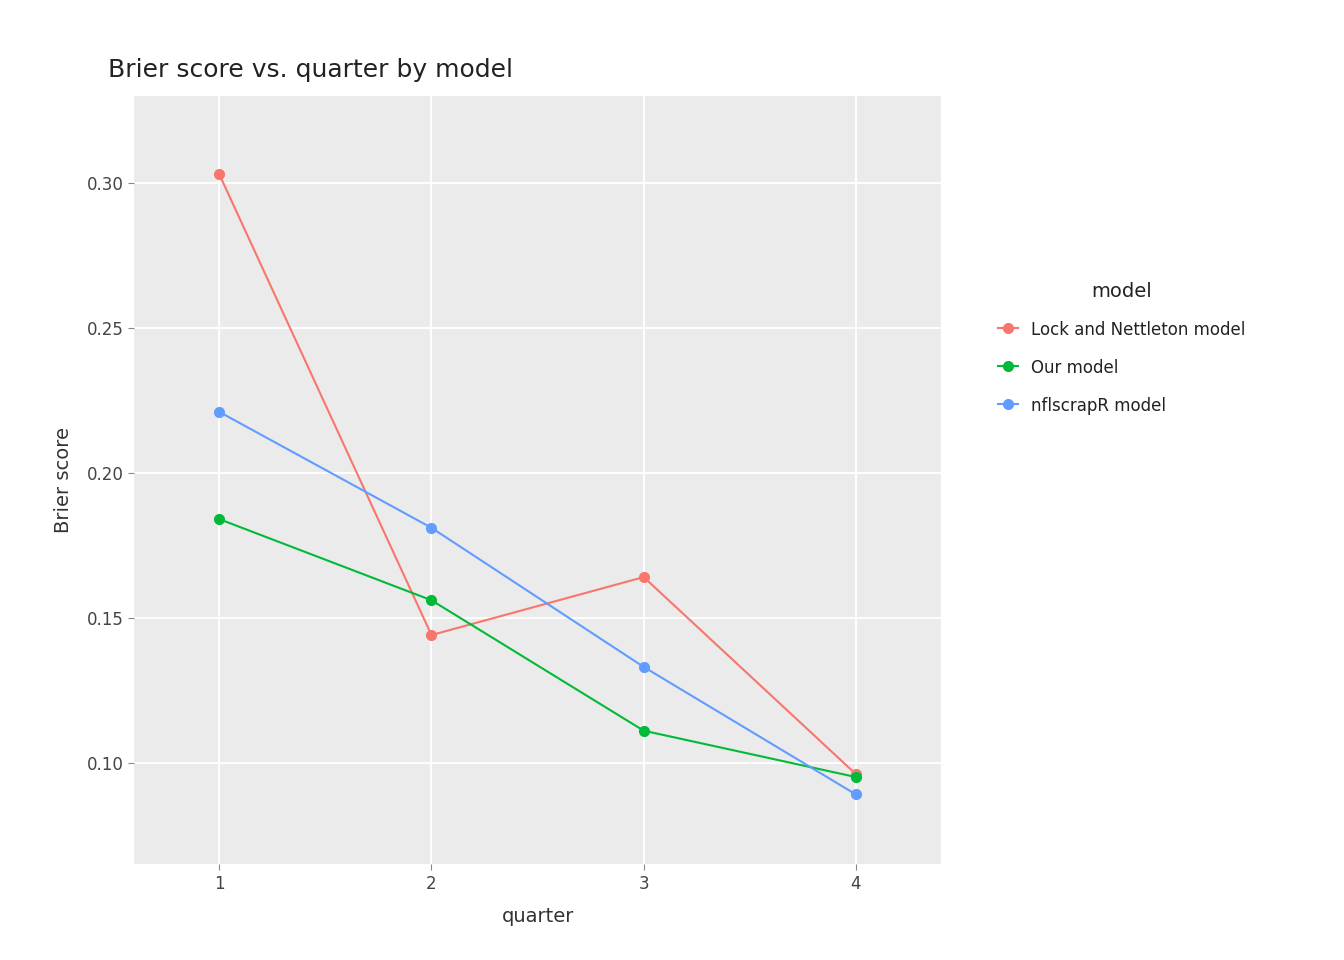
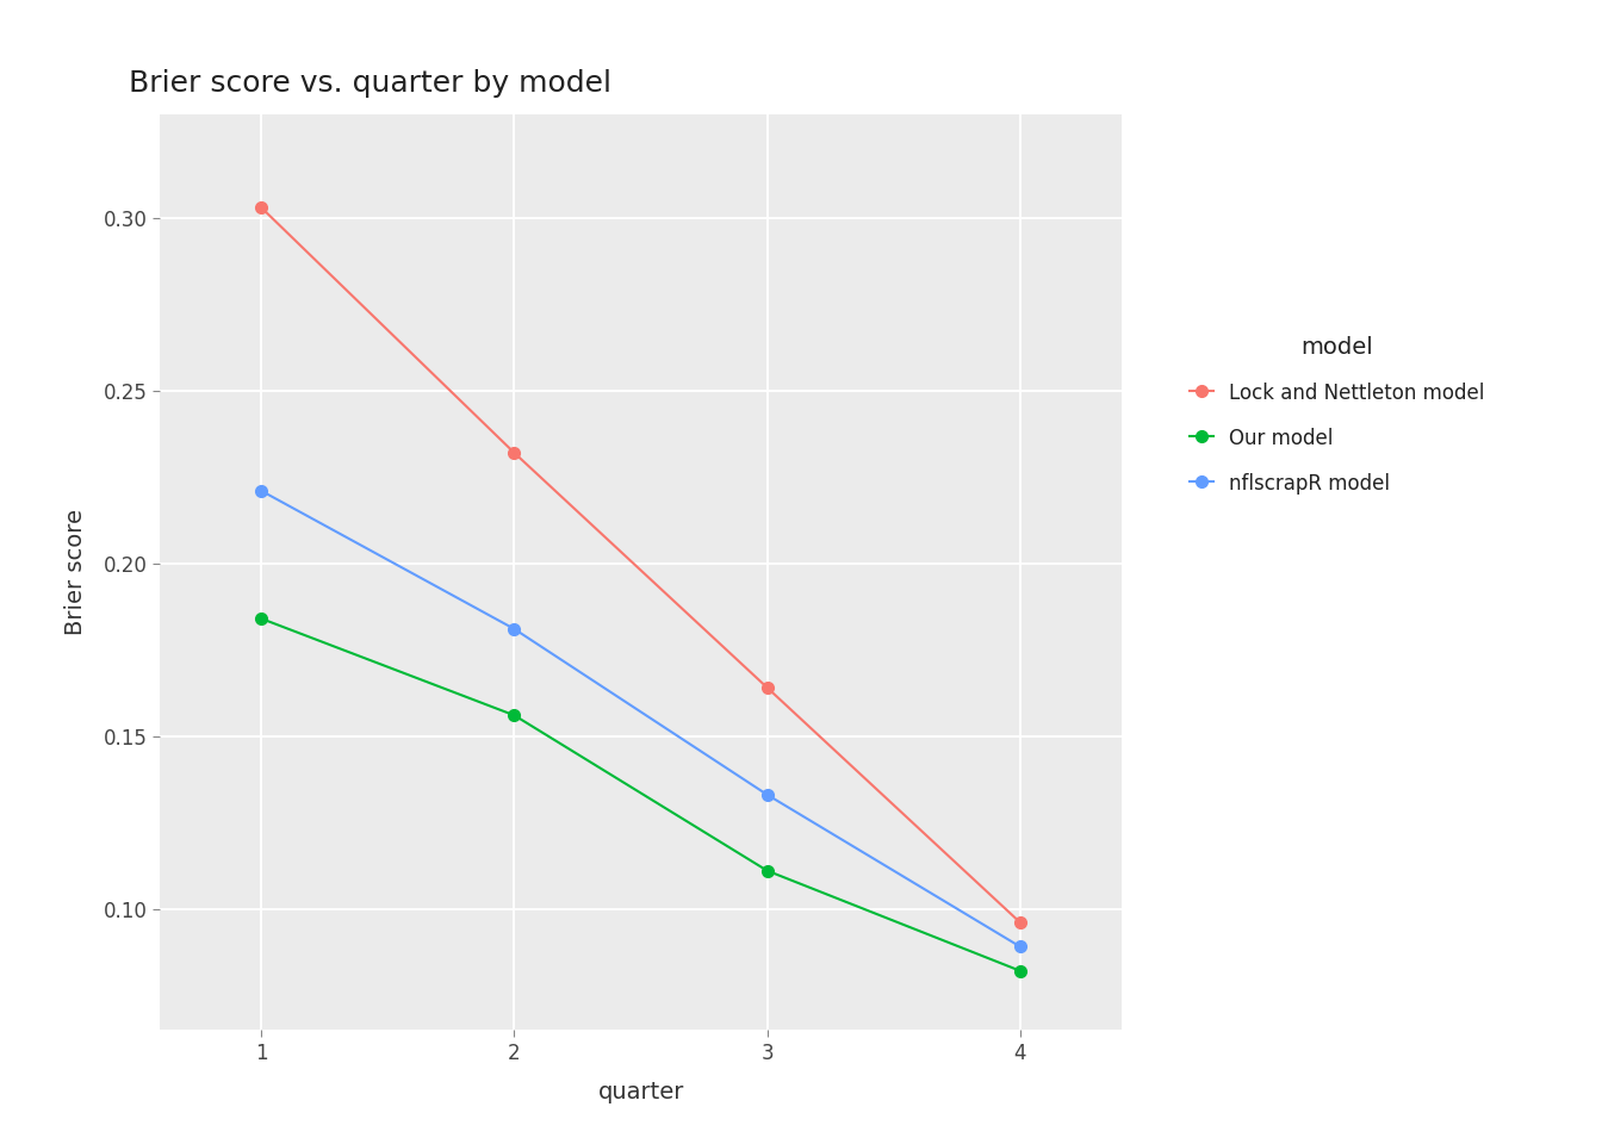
Lock and Nettleton model/2: 0.144 -> 0.232
Our model/4: 0.095 -> 0.082
